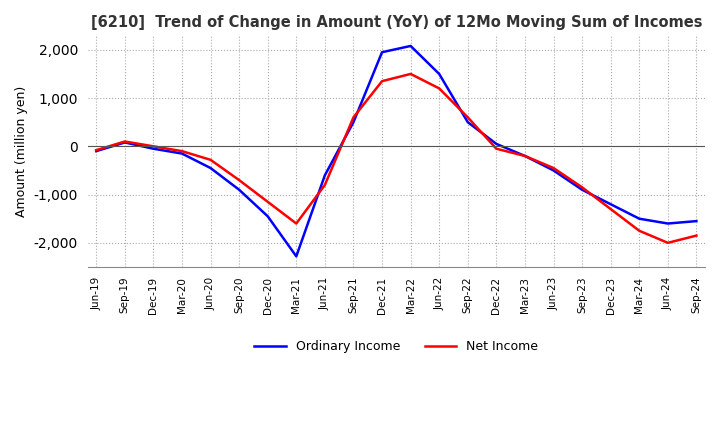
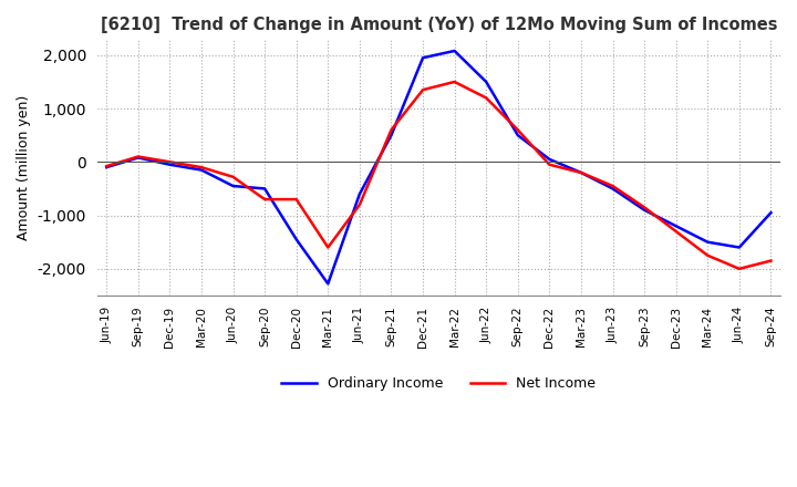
Ordinary Income/Sep-20: -900 -> -500
Net Income/Dec-20: -1,150 -> -700
Ordinary Income/Sep-24: -1,550 -> -950
